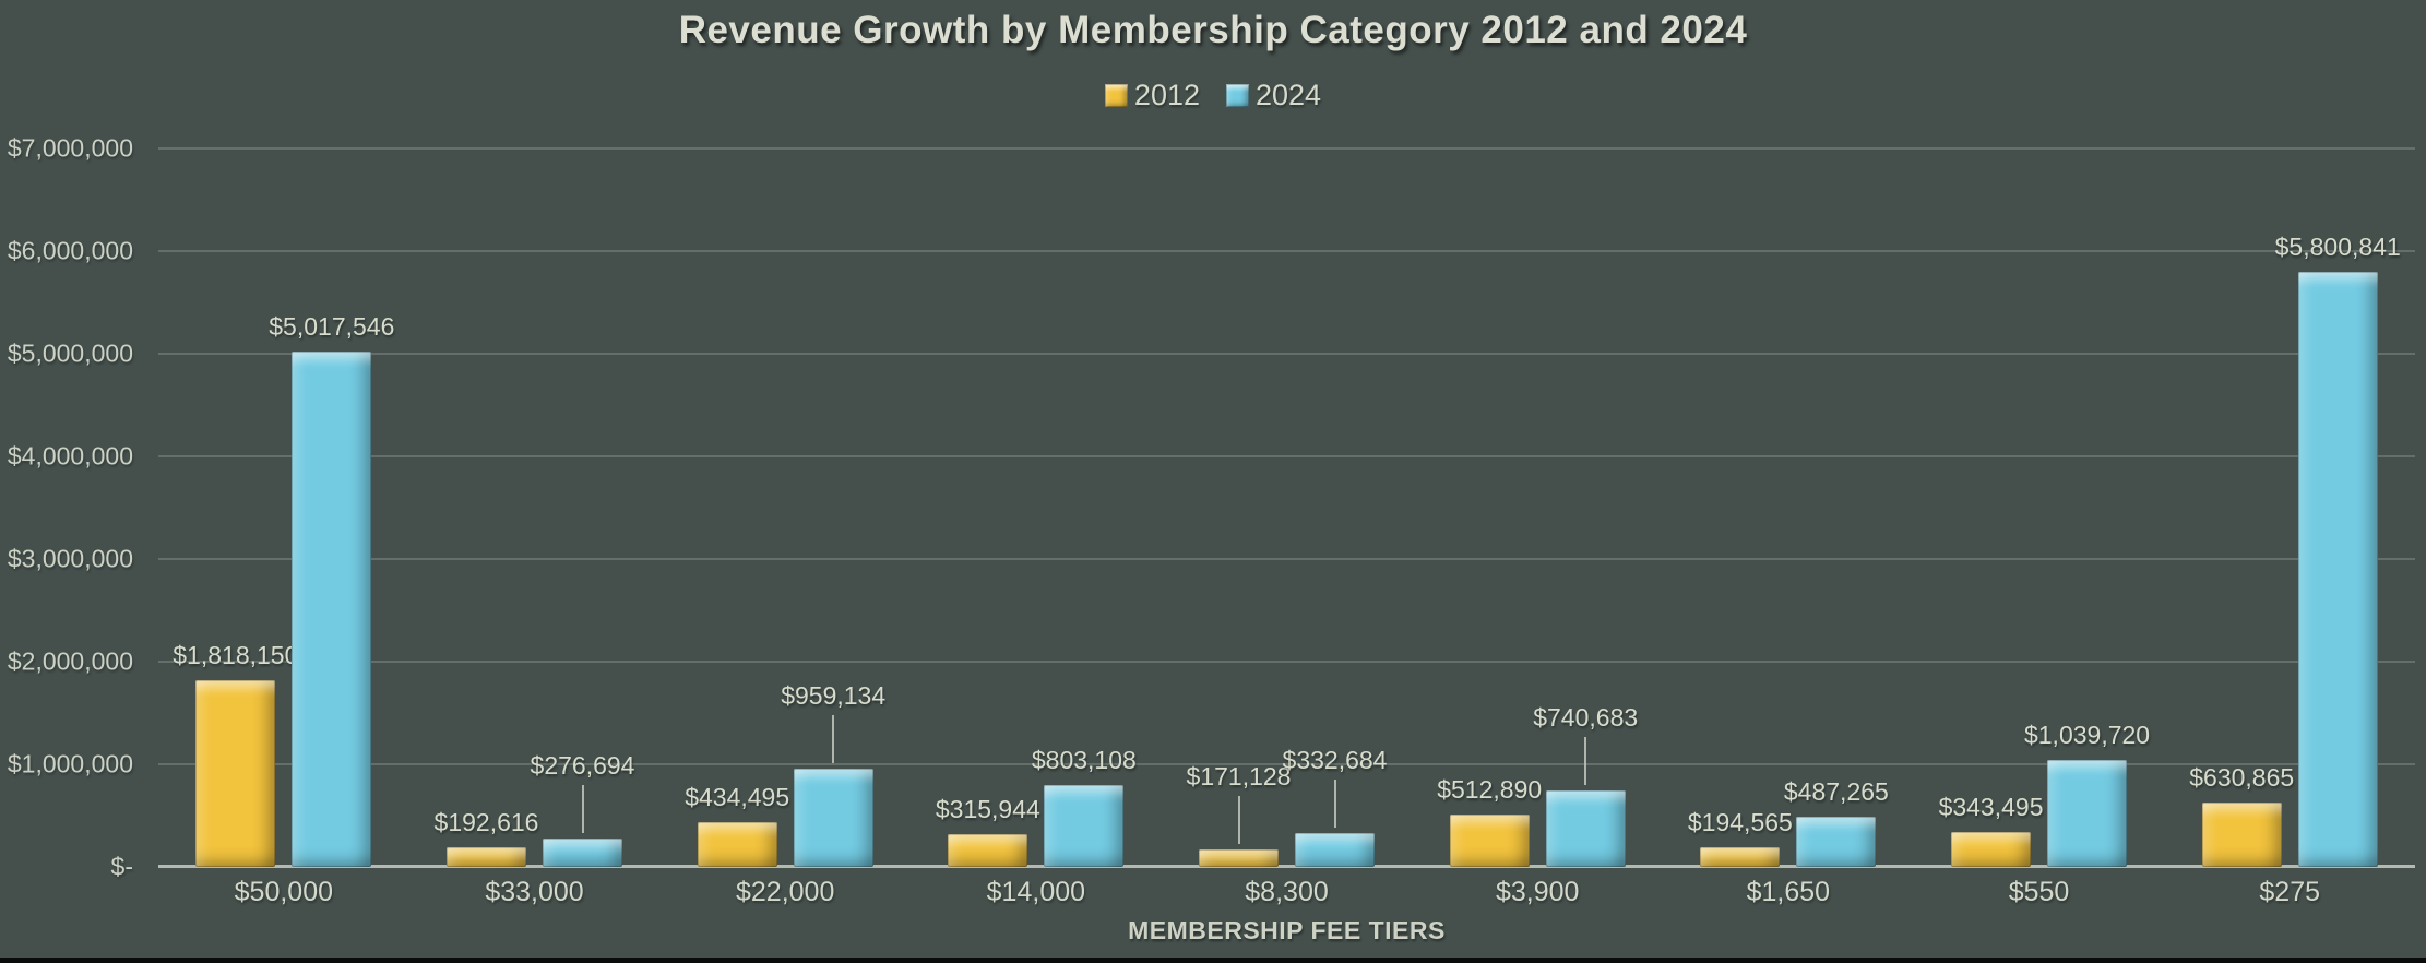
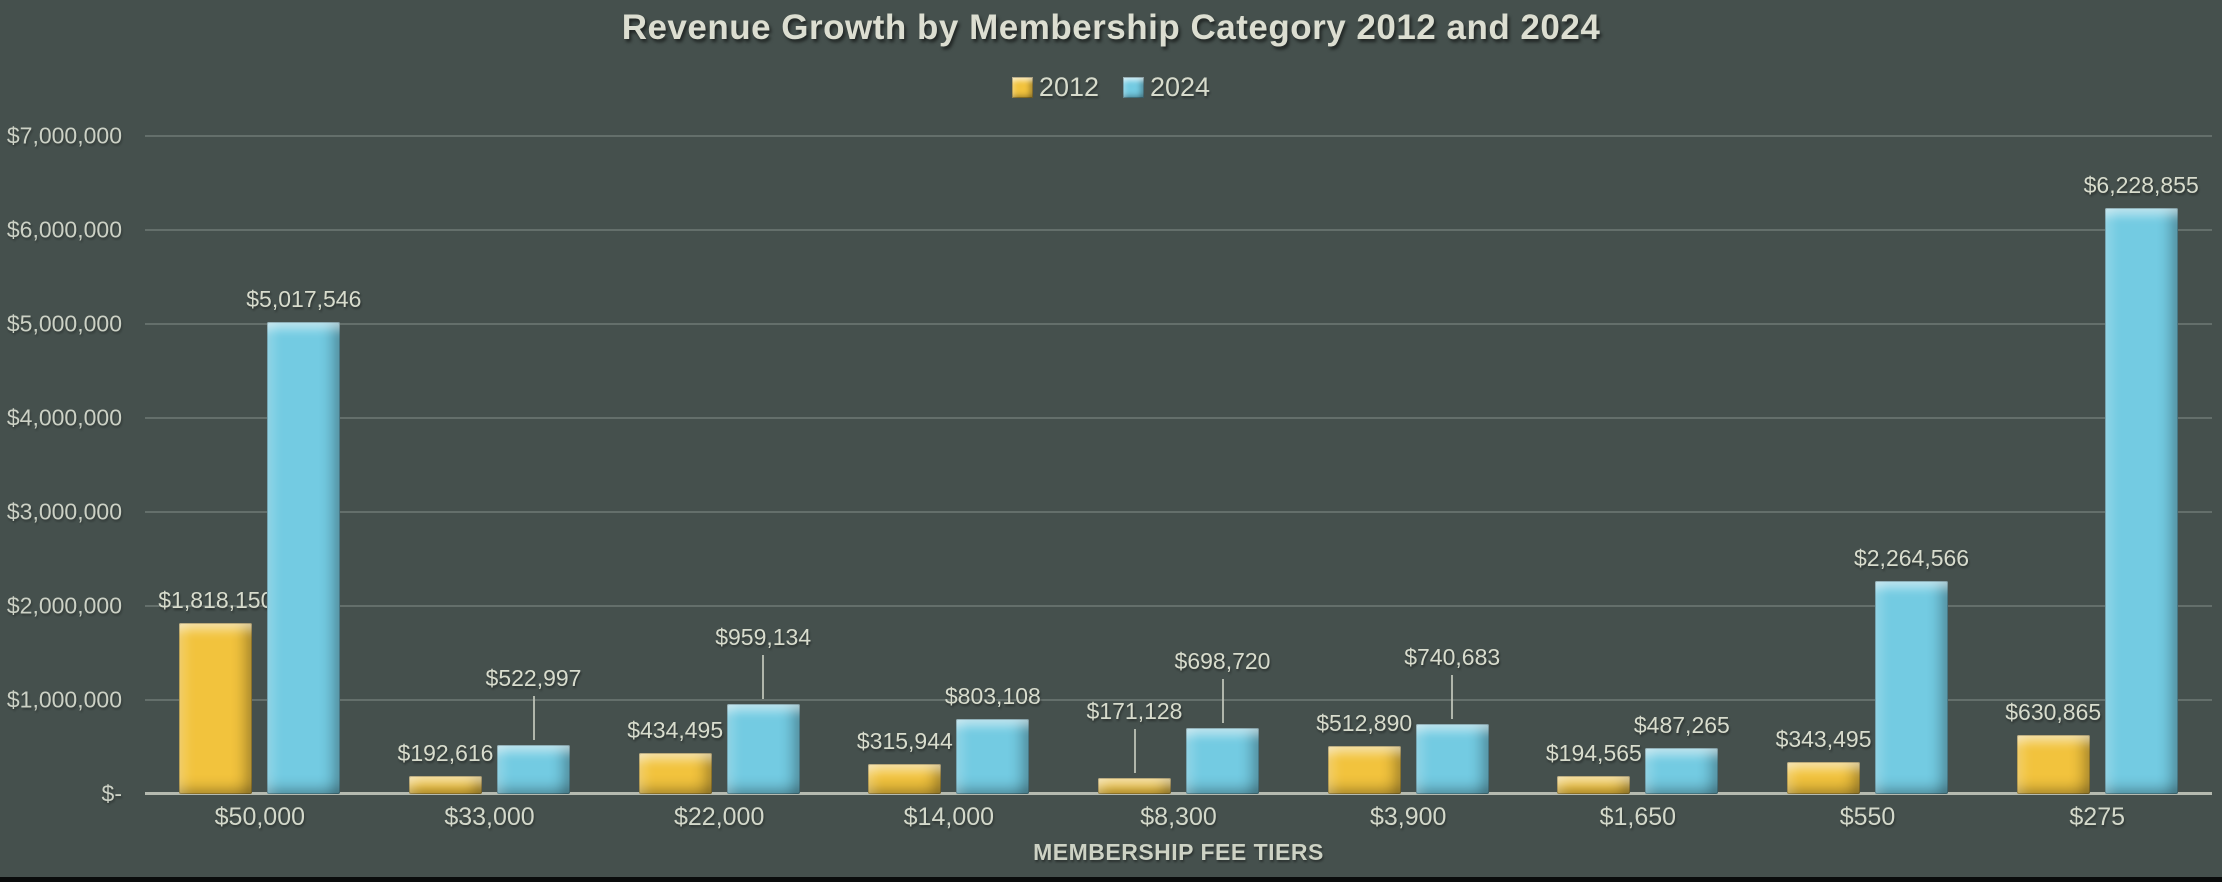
2024/$33,000: $276,694 -> $522,997
2024/$8,300: $332,684 -> $698,720
2024/$550: $1,039,720 -> $2,264,566
2024/$275: $5,800,841 -> $6,228,855
